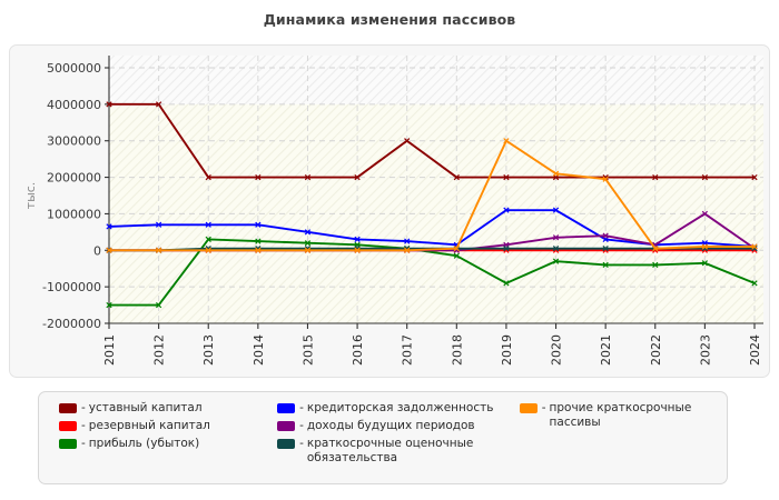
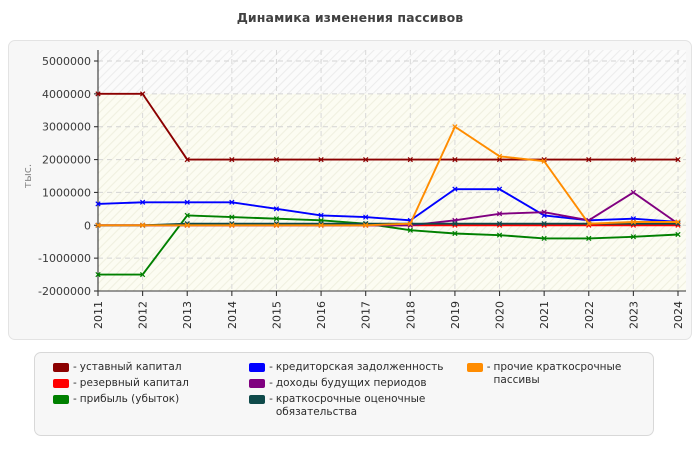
уставный капитал/2017: 3000000 -> 2000000
прибыль (убыток)/2019: -900000 -> -200000
прибыль (убыток)/2024: -900000 -> -300000
